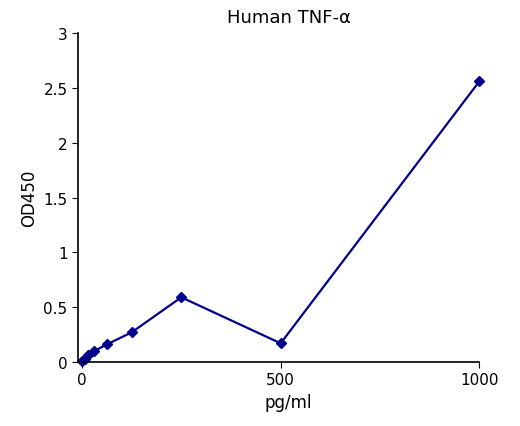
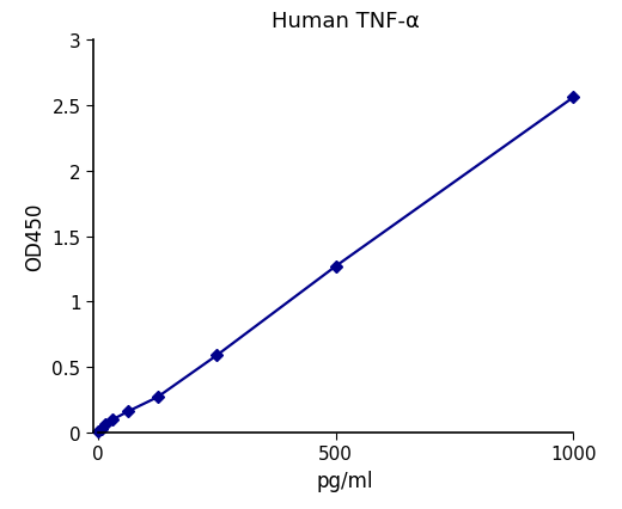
500: 0.17 -> 1.27
